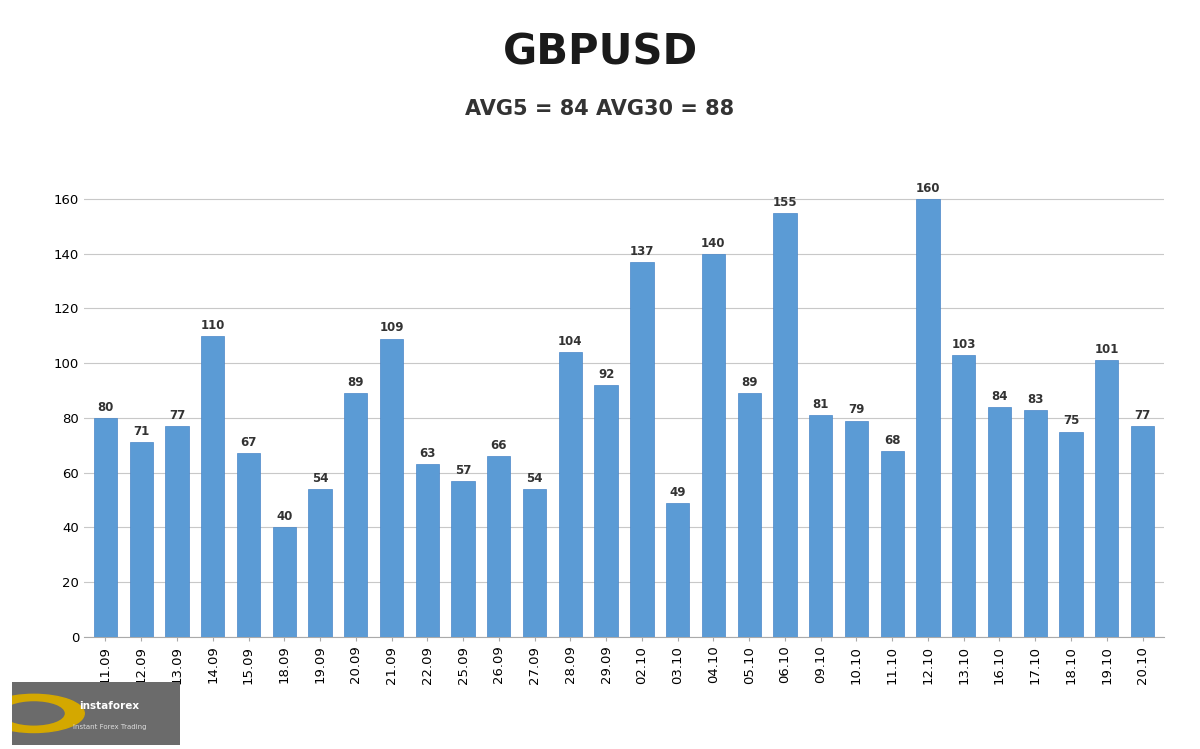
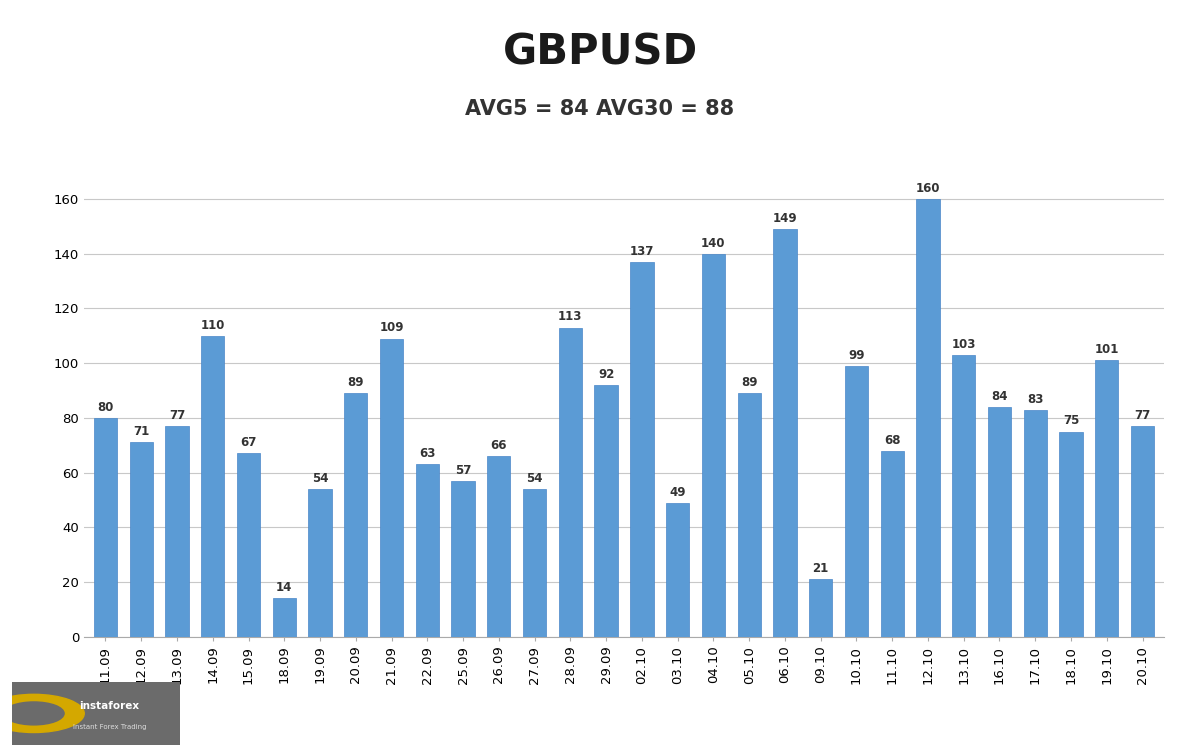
18.09: 40 -> 14
28.09: 104 -> 113
06.10: 155 -> 149
09.10: 81 -> 21
10.10: 79 -> 99
